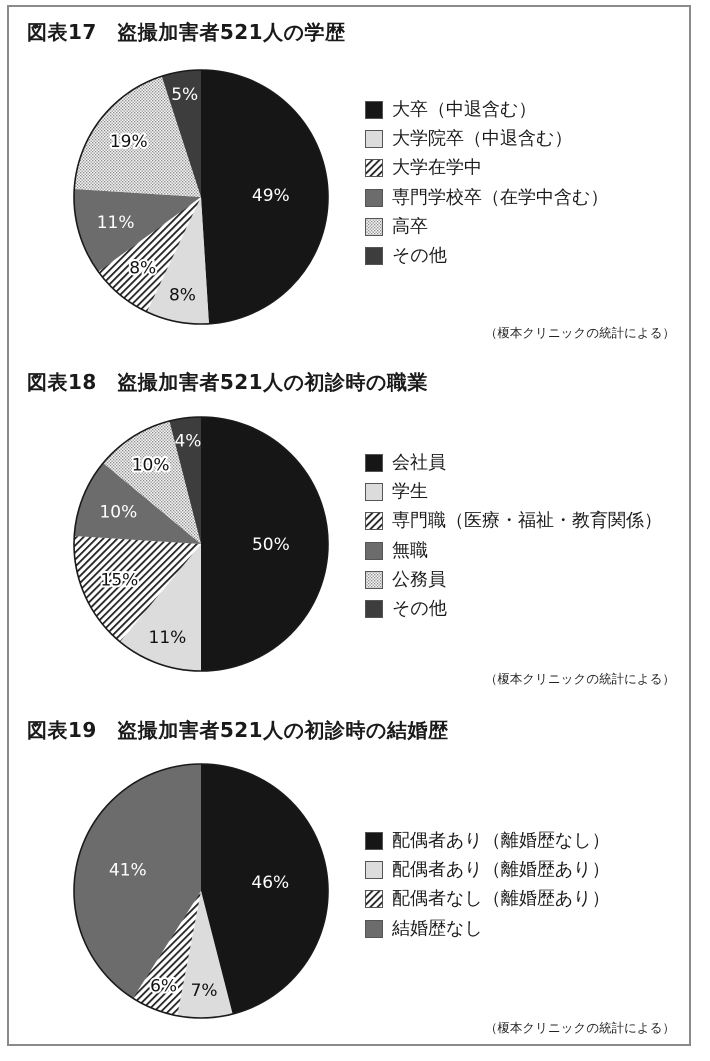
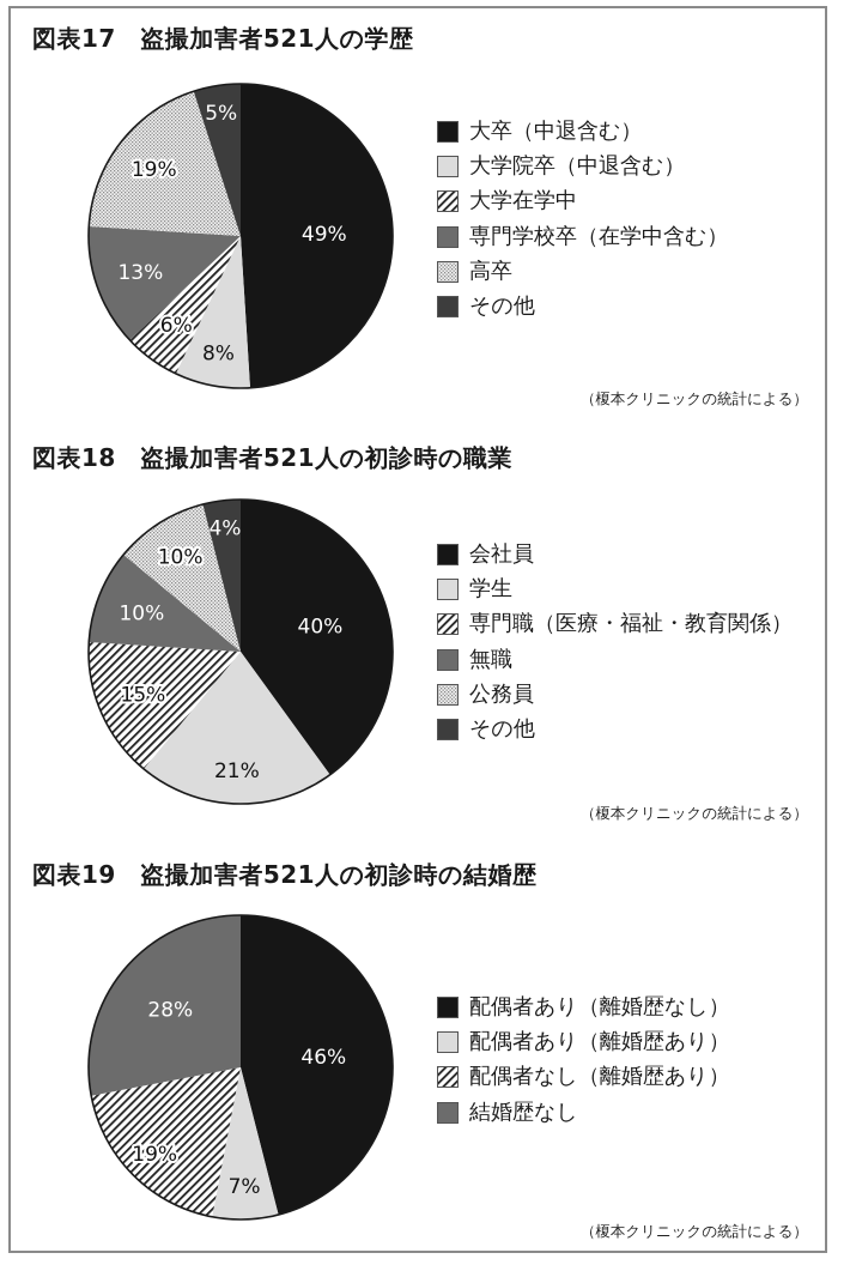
図表17 盗撮加害者521人の学歴/大学在学中: 8% -> 6%
図表17 盗撮加害者521人の学歴/専門学校卒（在学中含む）: 11% -> 13%
図表18 盗撮加害者521人の初診時の職業/会社員: 50% -> 40%
図表18 盗撮加害者521人の初診時の職業/学生: 11% -> 21%
図表19 盗撮加害者521人の初診時の結婚歴/配偶者なし（離婚歴あり）: 6% -> 19%
図表19 盗撮加害者521人の初診時の結婚歴/結婚歴なし: 41% -> 28%
